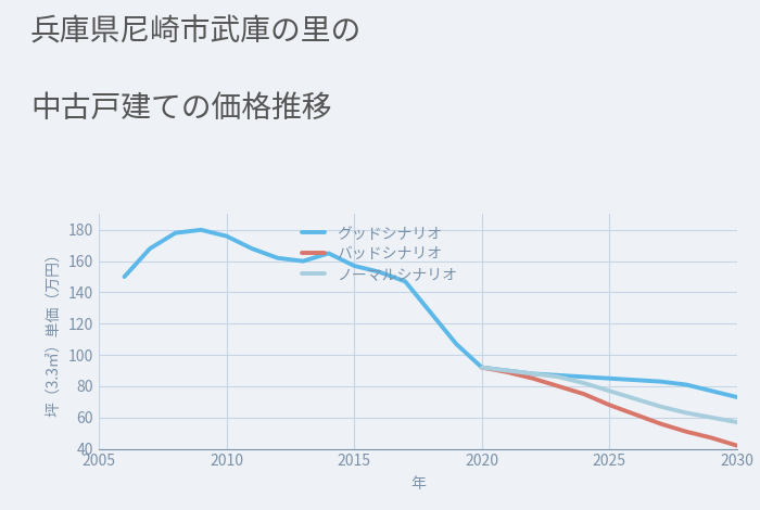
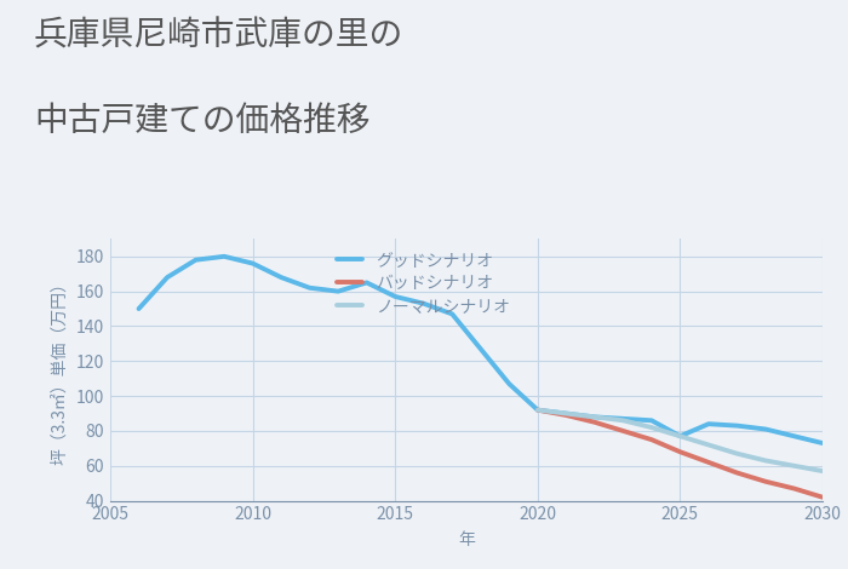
グッドシナリオ/2025: 85 -> 77
